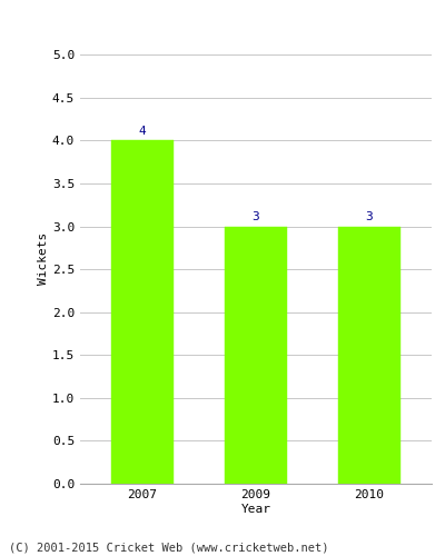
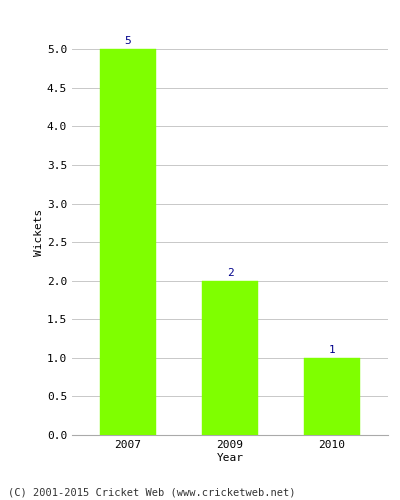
2007: 4 -> 5
2009: 3 -> 2
2010: 3 -> 1
